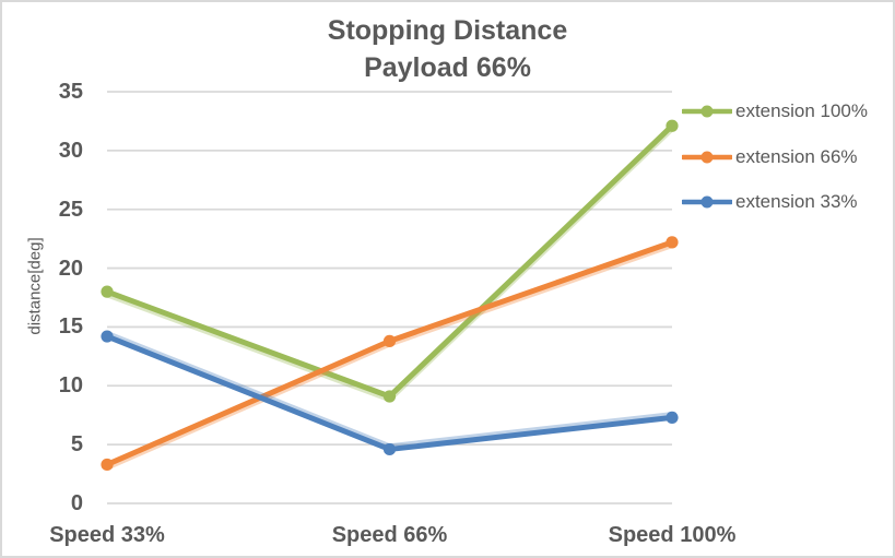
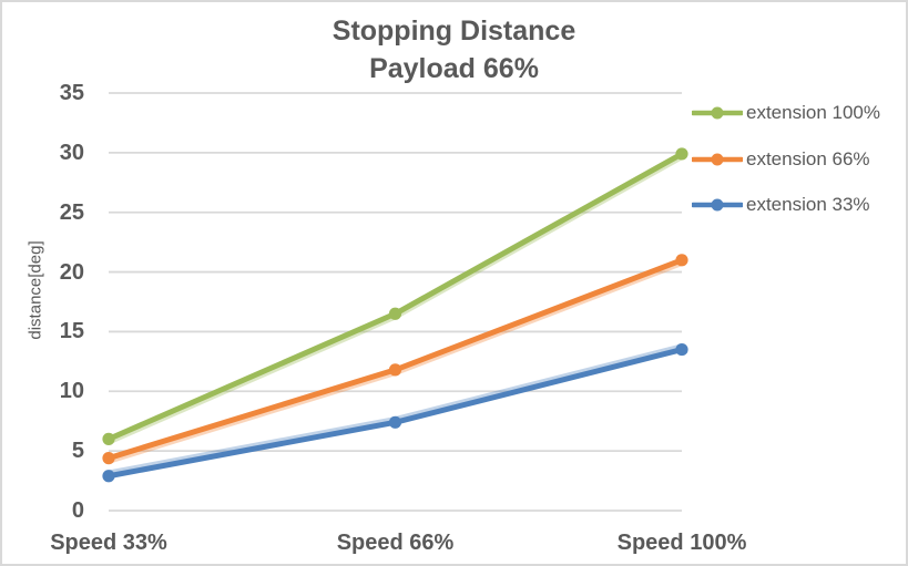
extension 100%/Speed 33%: 18.0 -> 6.0
extension 66%/Speed 33%: 3.3 -> 4.4
extension 33%/Speed 33%: 14.2 -> 2.9
extension 100%/Speed 66%: 9.1 -> 16.5
extension 66%/Speed 66%: 13.8 -> 11.8
extension 33%/Speed 66%: 4.6 -> 7.4
extension 100%/Speed 100%: 32.1 -> 29.9
extension 66%/Speed 100%: 22.2 -> 21.0
extension 33%/Speed 100%: 7.3 -> 13.5
